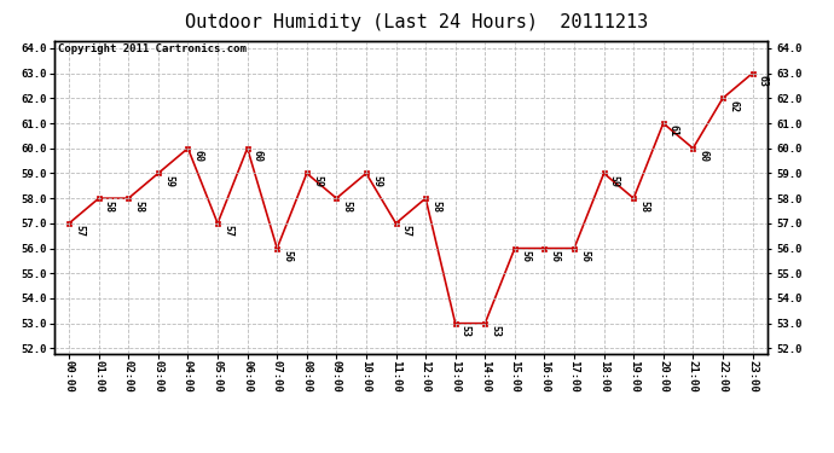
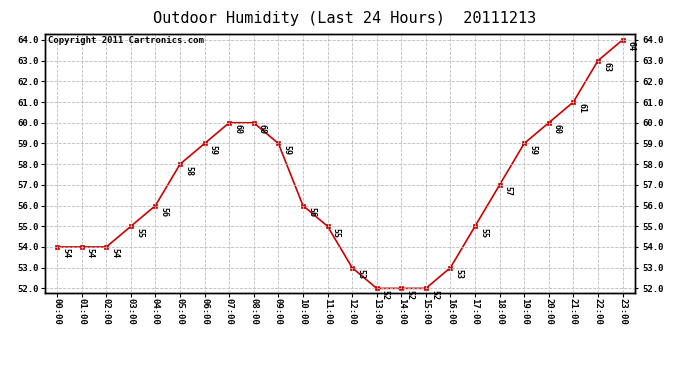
00:00: 57 -> 54
01:00: 58 -> 54
02:00: 58 -> 54
03:00: 59 -> 55
04:00: 60 -> 56
05:00: 57 -> 58
06:00: 60 -> 59
07:00: 56 -> 60
08:00: 59 -> 60
09:00: 58 -> 59
10:00: 59 -> 56
11:00: 57 -> 55
12:00: 58 -> 53
13:00: 53 -> 52
14:00: 53 -> 52
15:00: 56 -> 52
16:00: 56 -> 53
17:00: 56 -> 55
18:00: 59 -> 57
19:00: 58 -> 59
20:00: 61 -> 60
21:00: 60 -> 61
22:00: 62 -> 63
23:00: 63 -> 64
